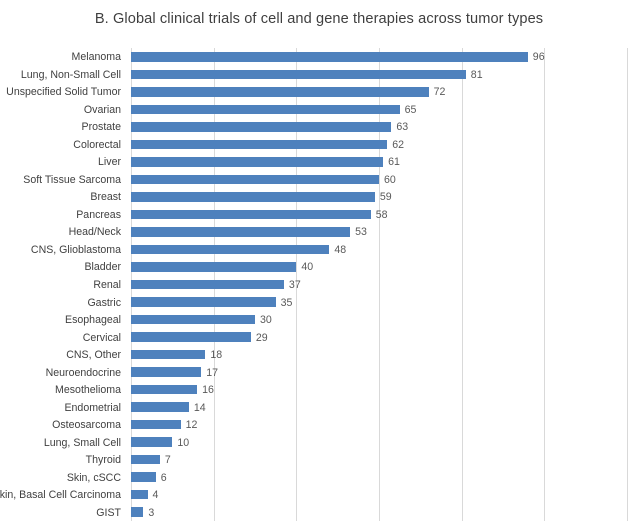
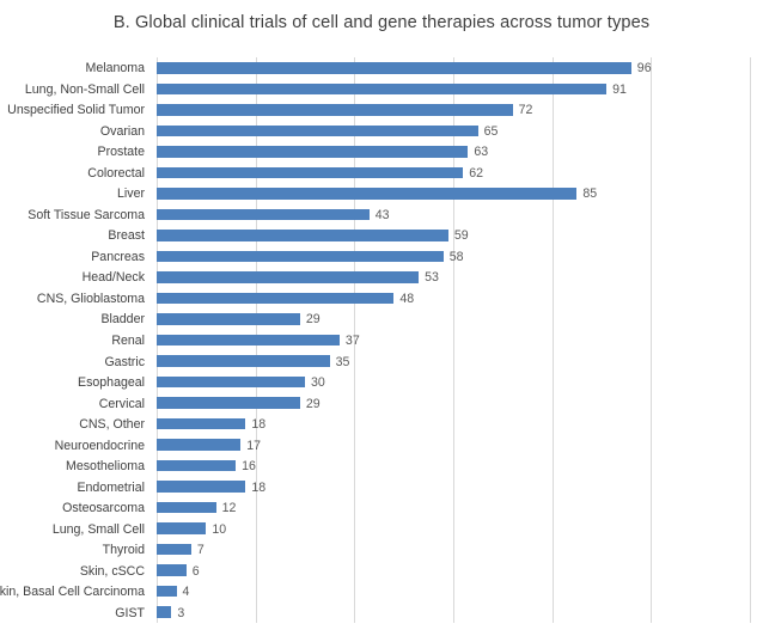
Lung, Non-Small Cell: 81 -> 91
Liver: 61 -> 85
Soft Tissue Sarcoma: 60 -> 43
Bladder: 40 -> 29
Endometrial: 14 -> 18
